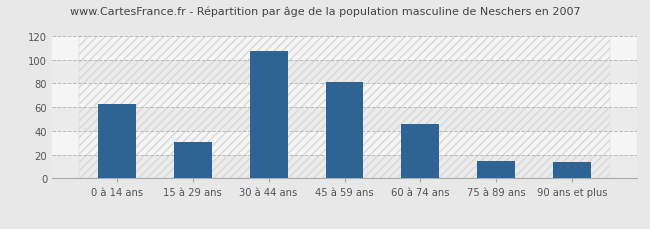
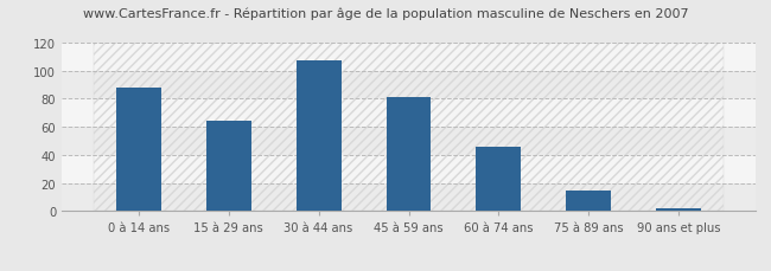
0 à 14 ans: 63 -> 88
15 à 29 ans: 31 -> 64
90 ans et plus: 14 -> 2
